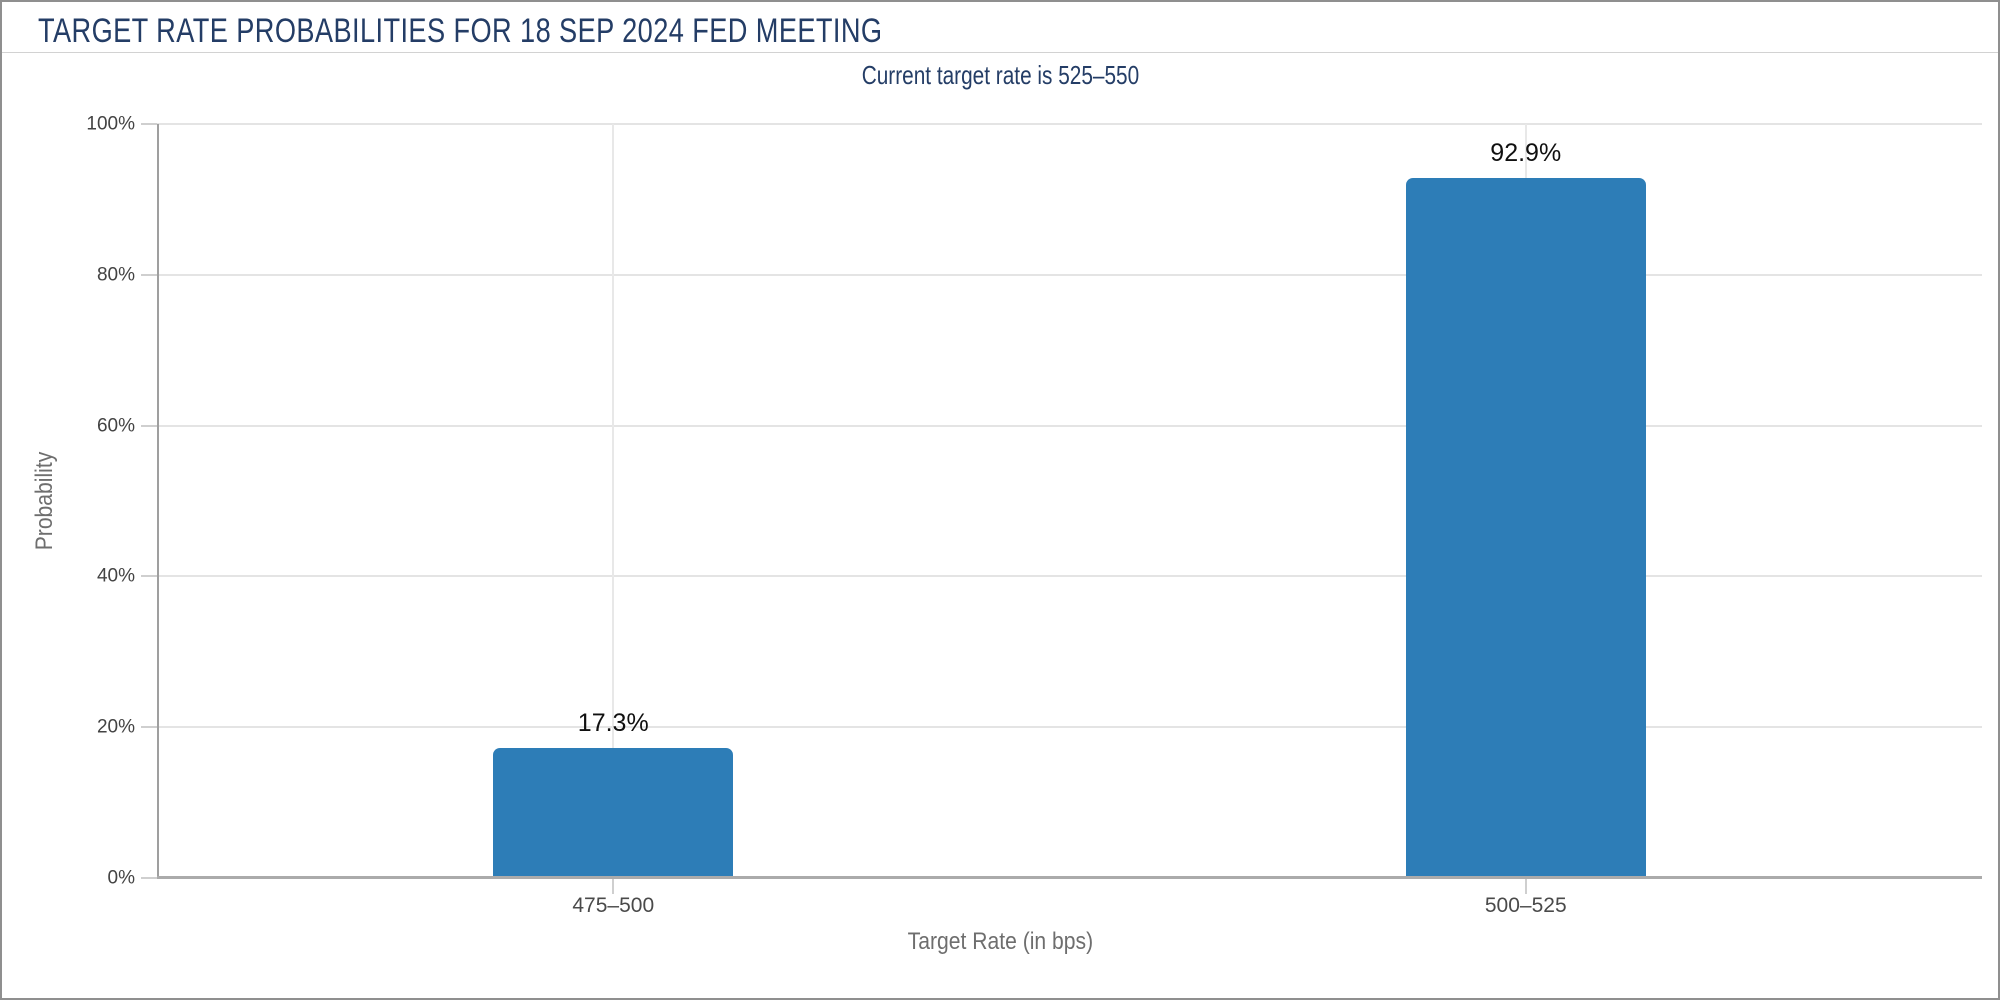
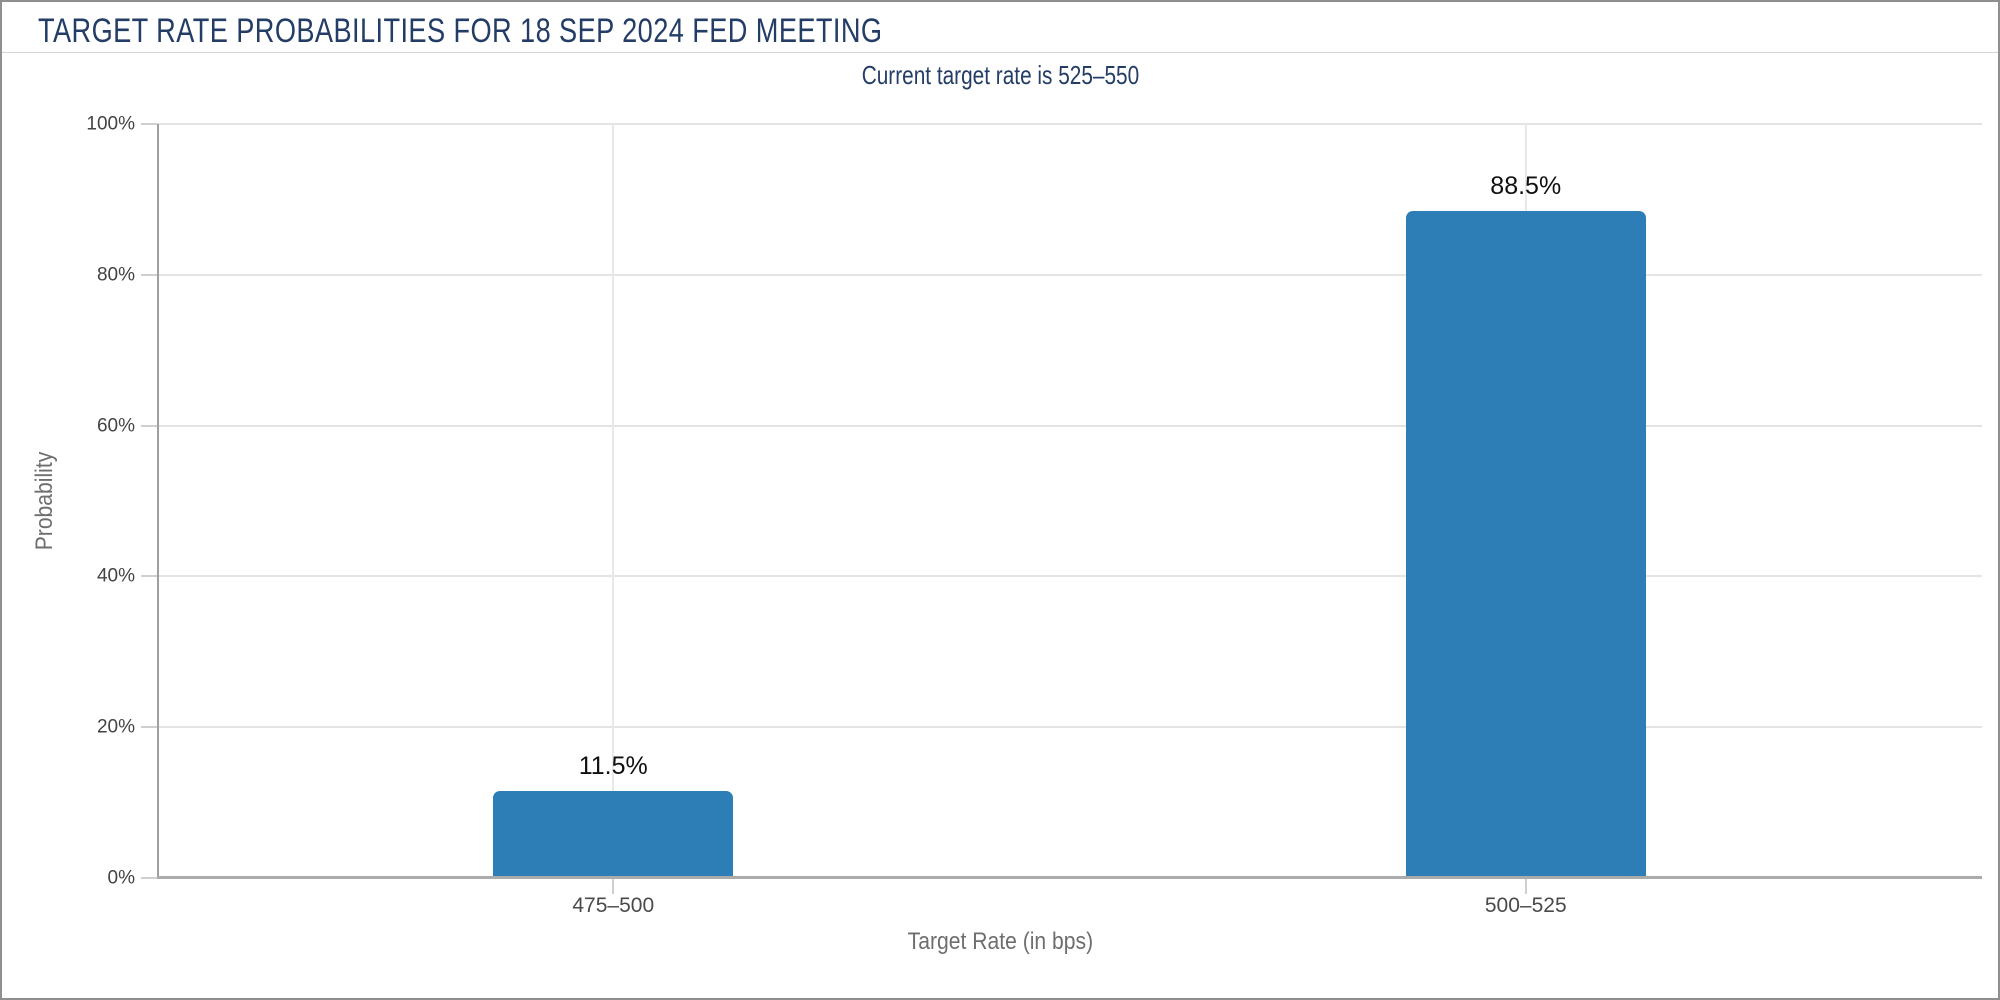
475–500: 17.3% -> 11.5%
500–525: 92.9% -> 88.5%
